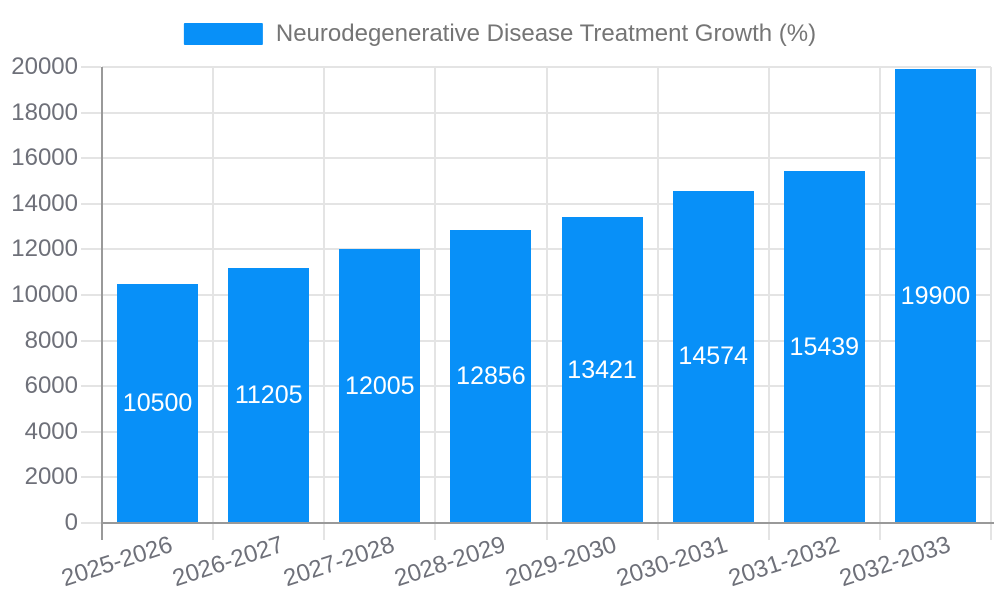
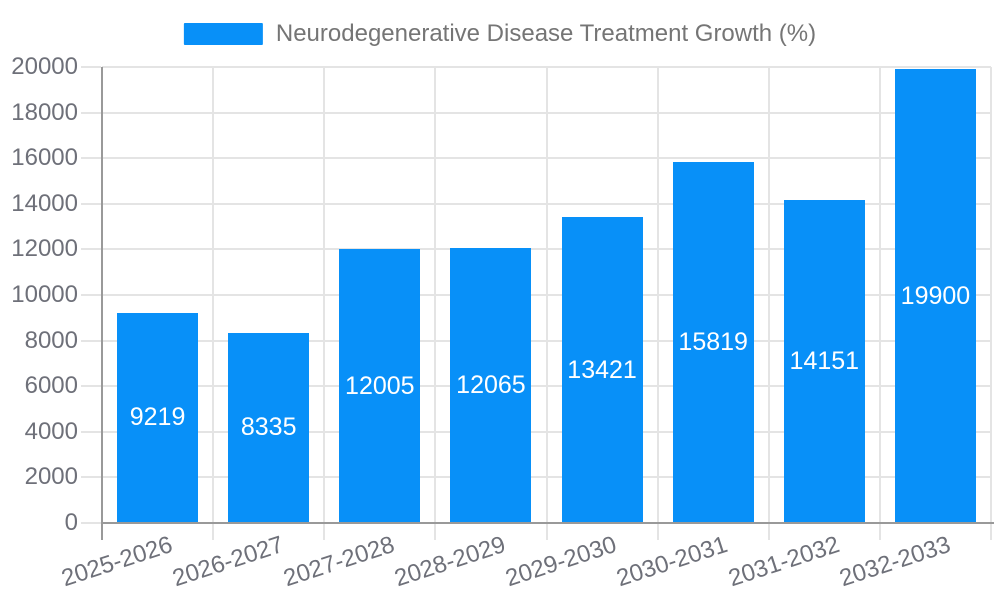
2025-2026: 10500 -> 9219
2026-2027: 11205 -> 8335
2028-2029: 12856 -> 12065
2030-2031: 14574 -> 15819
2031-2032: 15439 -> 14151
